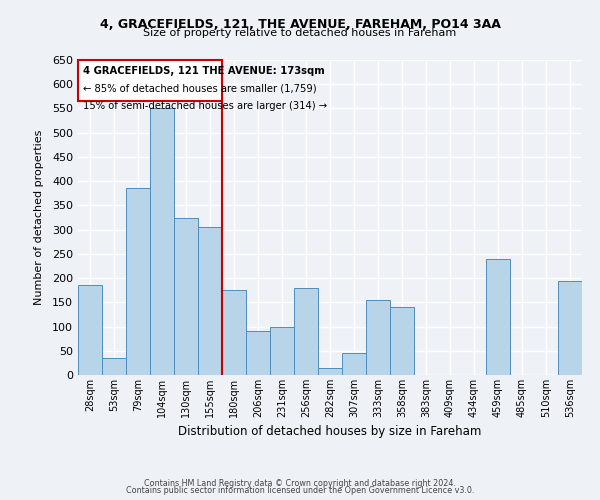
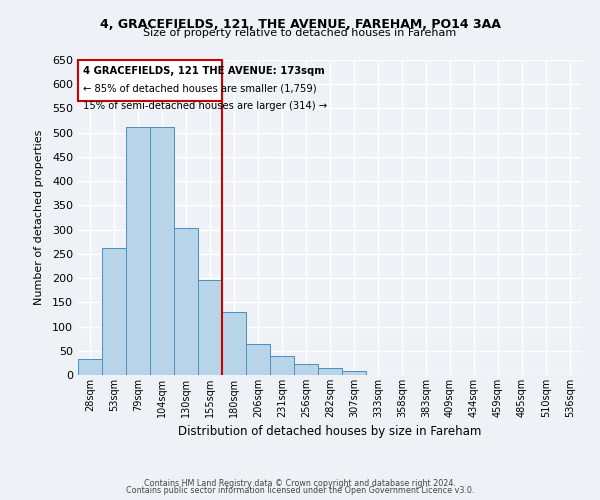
28sqm: 185 -> 33
53sqm: 35 -> 263
79sqm: 385 -> 512
104sqm: 550 -> 512
130sqm: 325 -> 303
155sqm: 305 -> 197
180sqm: 175 -> 130
206sqm: 90 -> 65
231sqm: 100 -> 40
256sqm: 180 -> 23
307sqm: 45 -> 8
333sqm: 155 -> 1
358sqm: 140 -> 1
459sqm: 240 -> 1
536sqm: 195 -> 1
